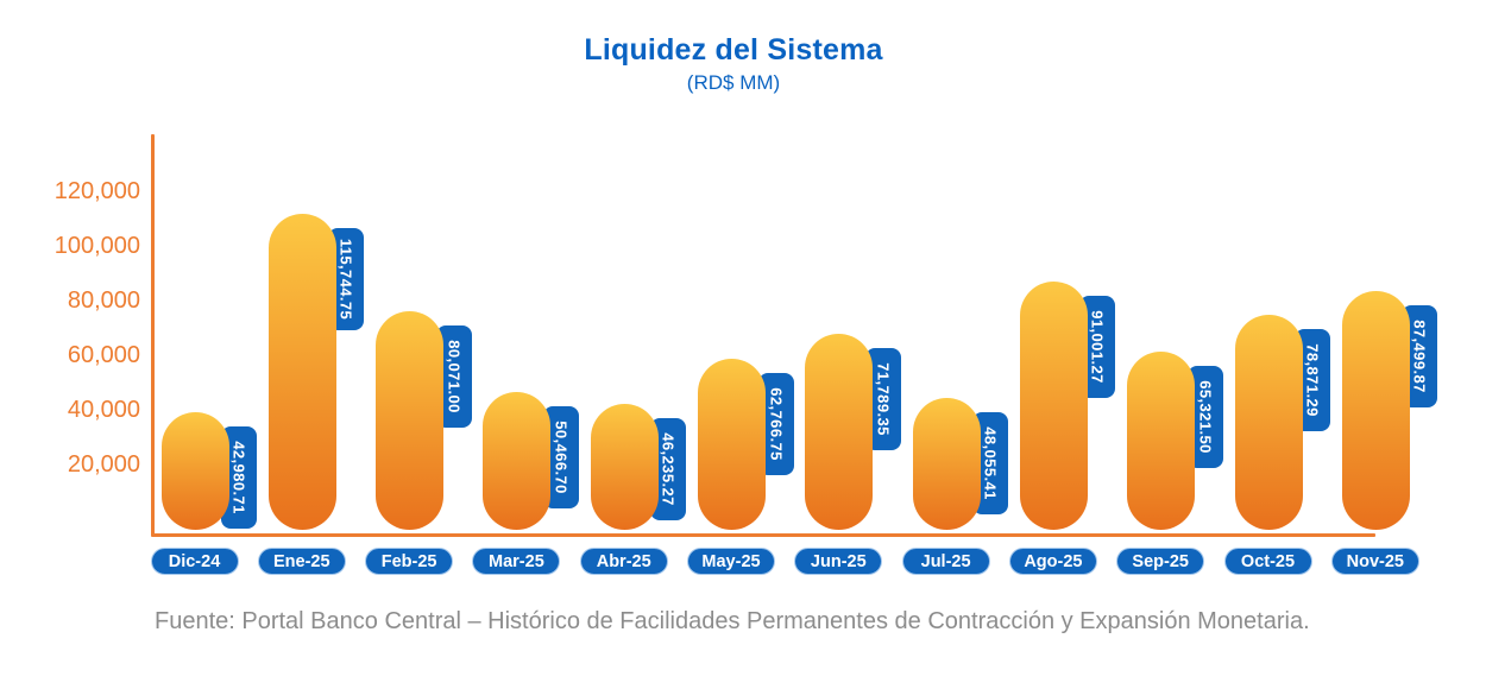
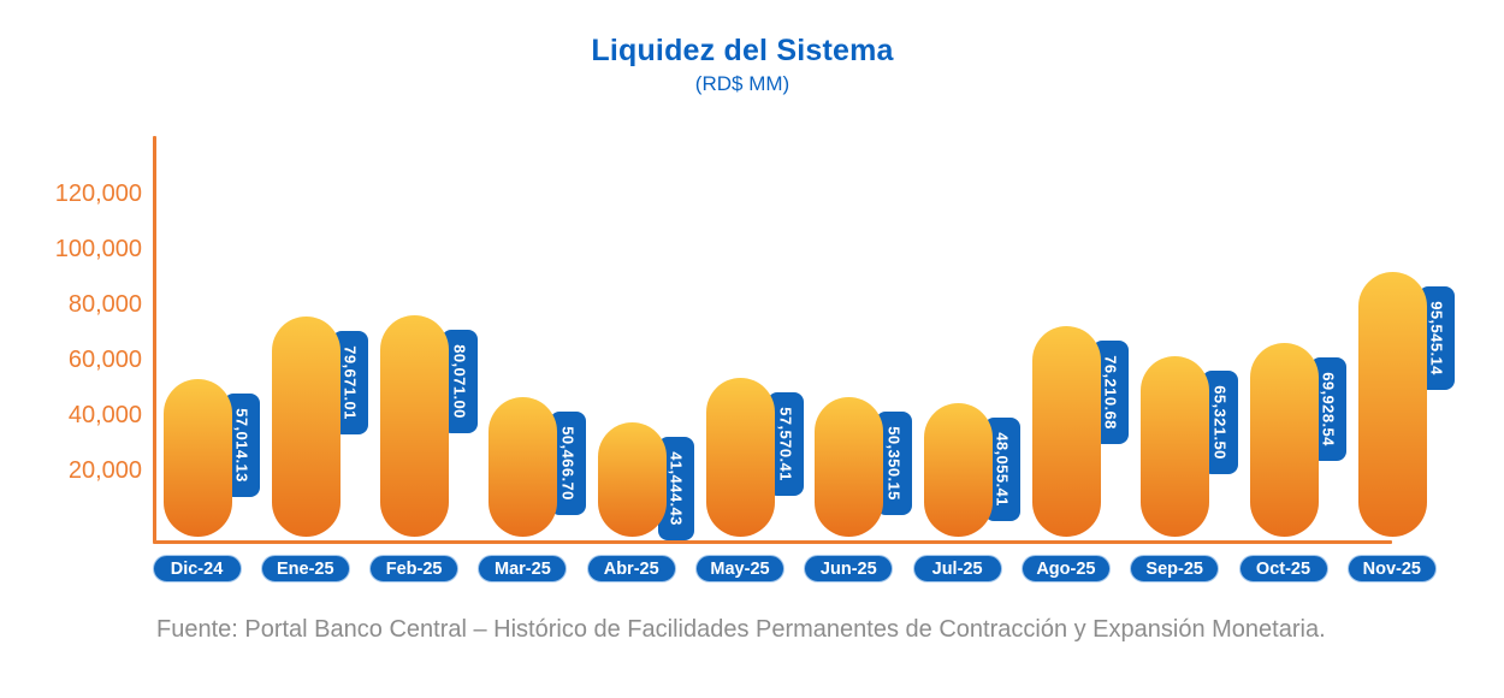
Dic-24: 42,980.71 -> 57,014.13
Ene-25: 115,744.75 -> 79,671.01
Abr-25: 46,235.27 -> 41,444.43
May-25: 62,766.75 -> 57,570.41
Jun-25: 71,789.35 -> 50,350.15
Ago-25: 91,001.27 -> 76,210.68
Oct-25: 78,871.29 -> 69,928.54
Nov-25: 87,499.87 -> 95,545.14
